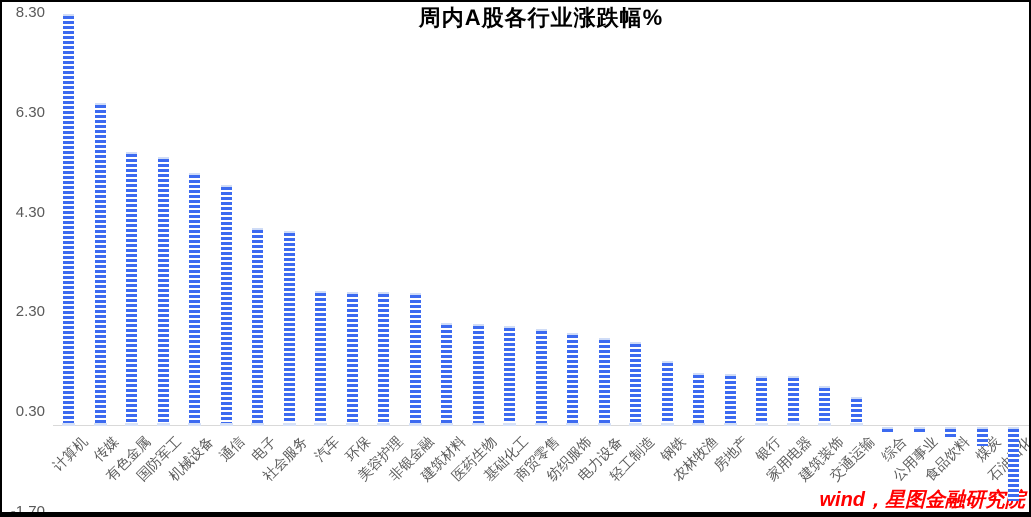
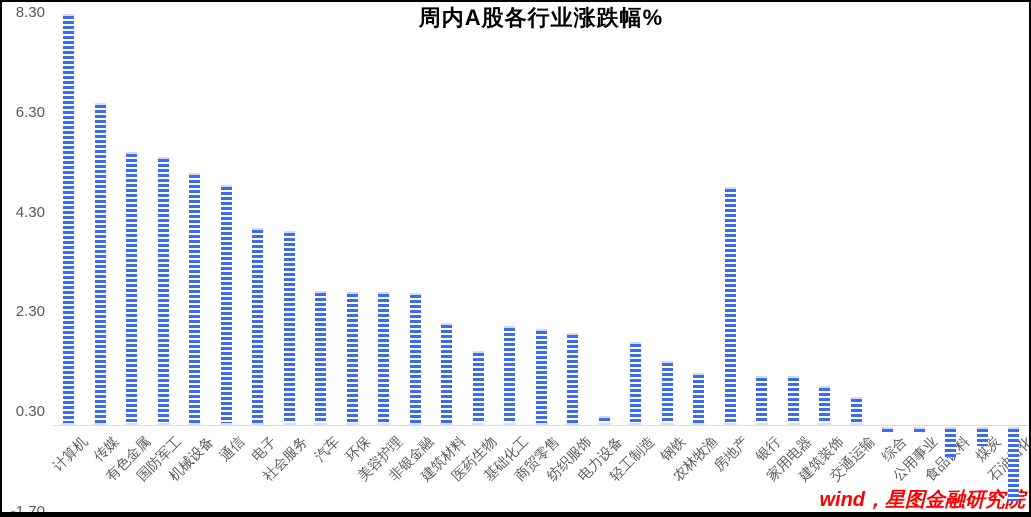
医药生物: 2.0 -> 1.5
电力设备: 1.8 -> 0.2
房地产: 1.0 -> 4.8
食品饮料: -0.2 -> -0.6
